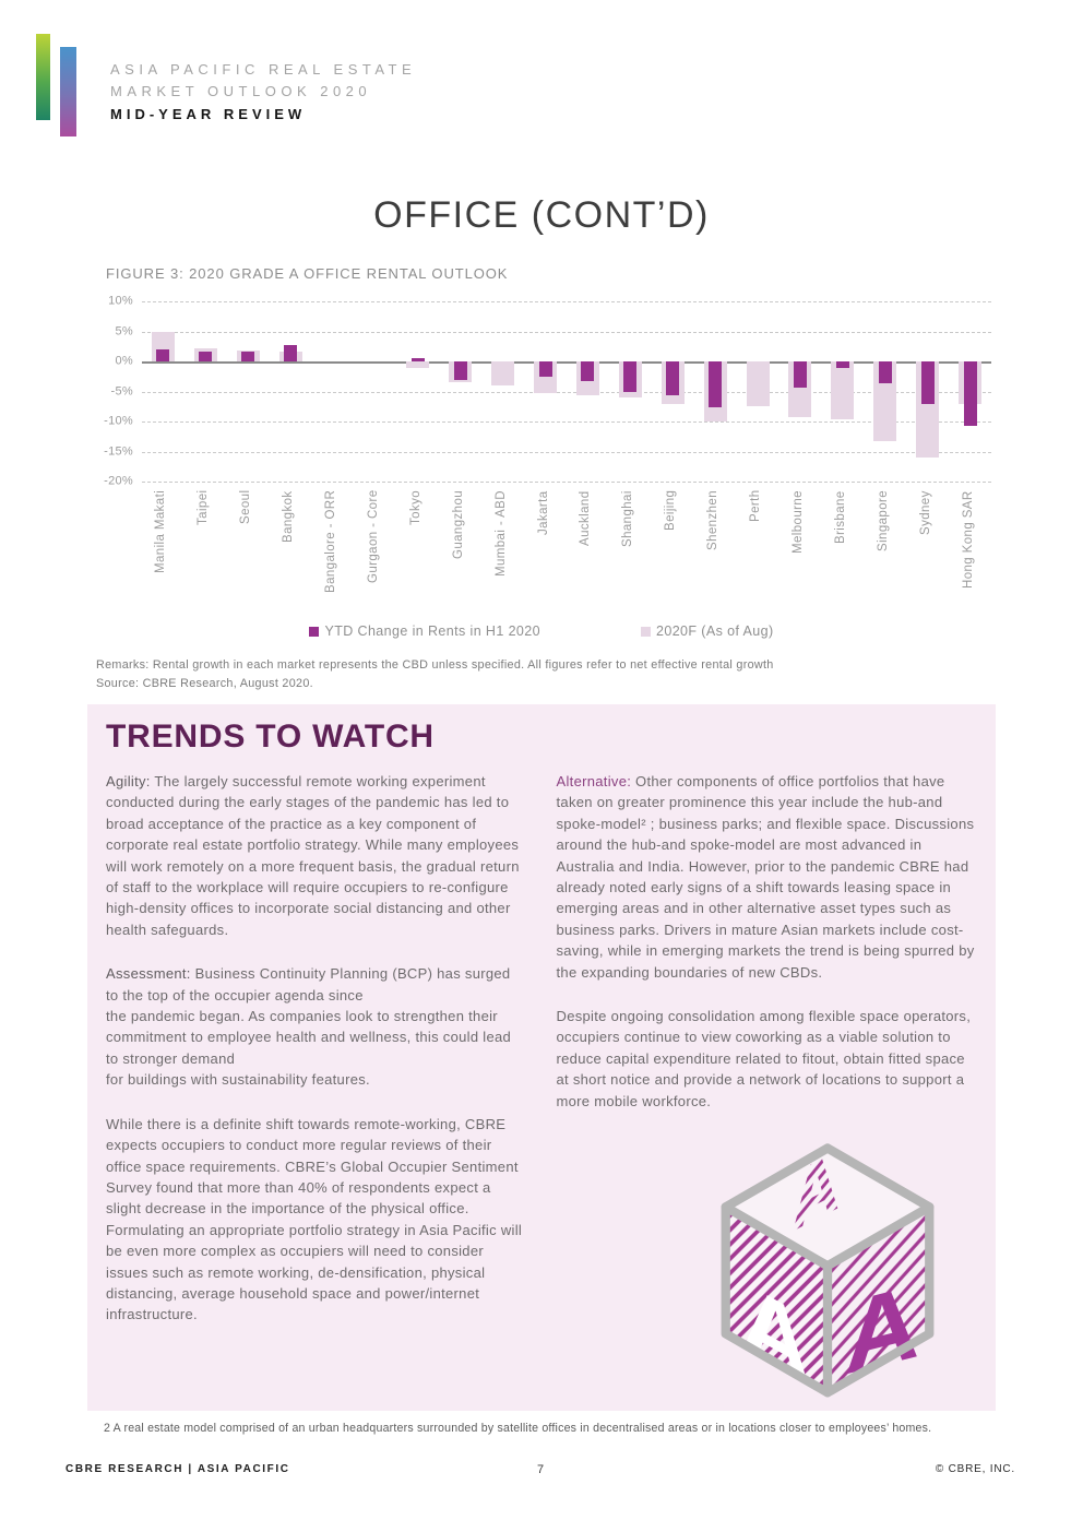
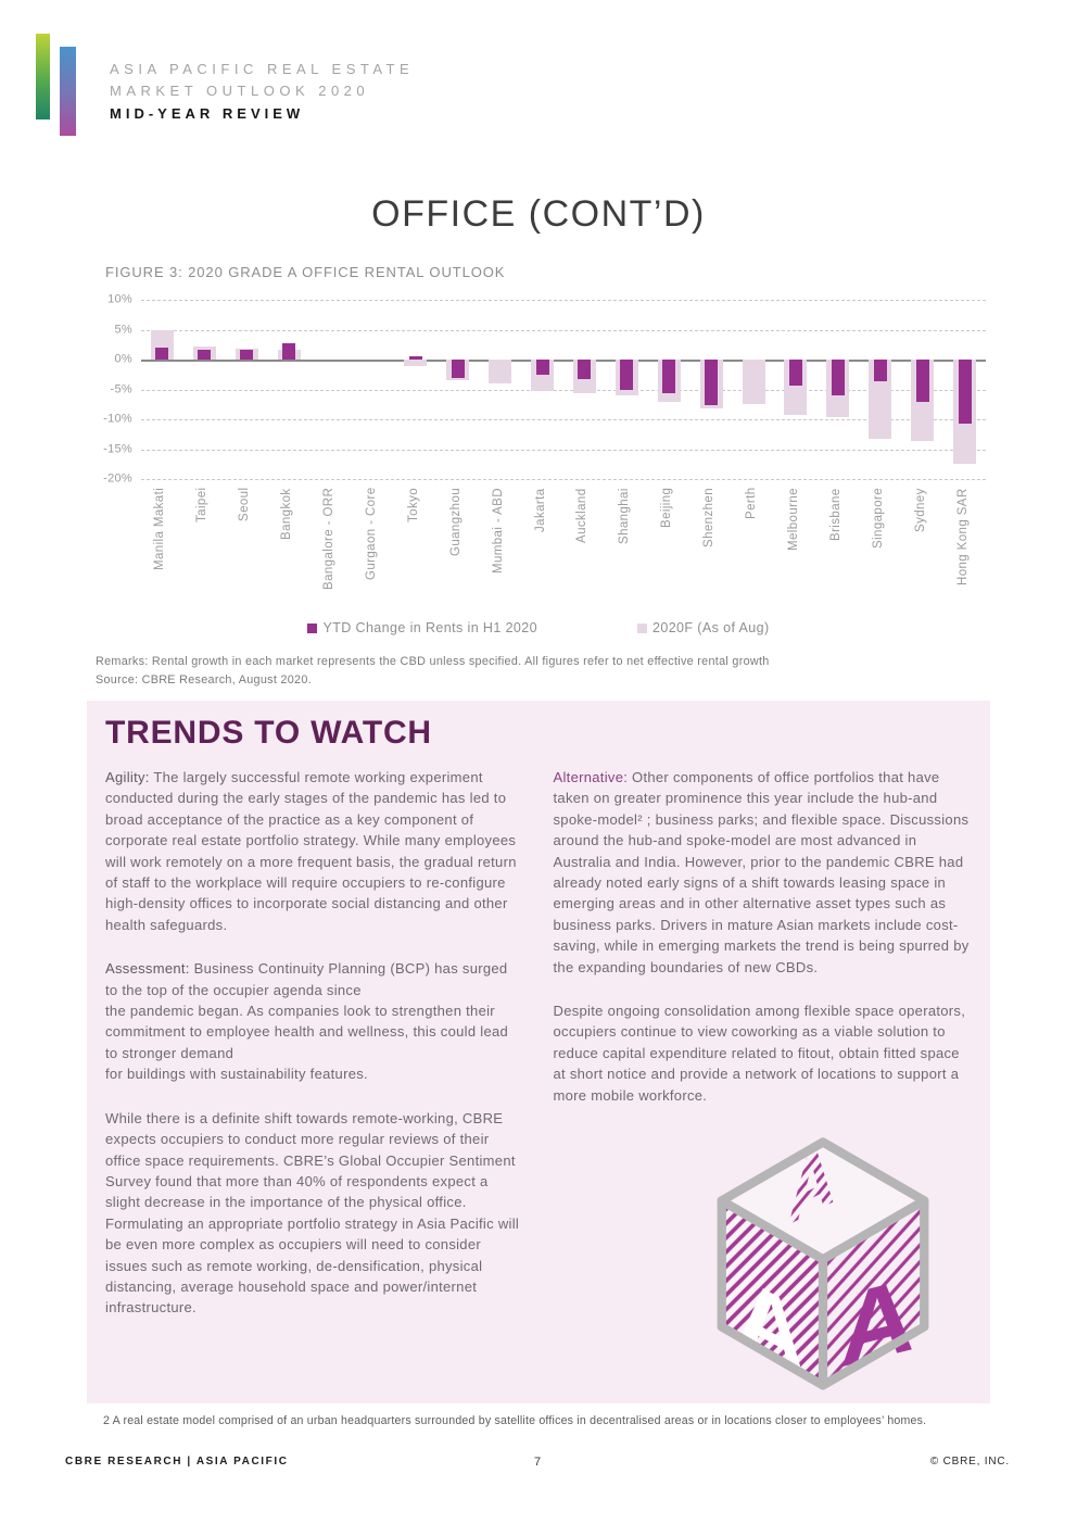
2020F (As of Aug)/Shenzhen: -10% -> -8%
YTD Change in Rents in H1 2020/Brisbane: -1% -> -6%
2020F (As of Aug)/Sydney: -16% -> -14%
2020F (As of Aug)/Hong Kong SAR: -7% -> -17%
